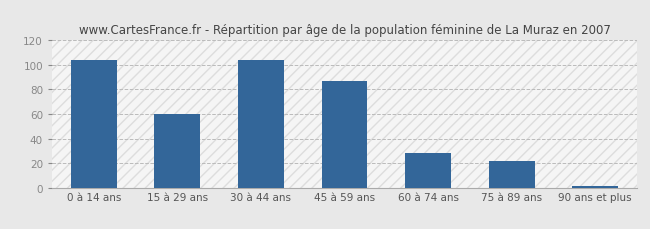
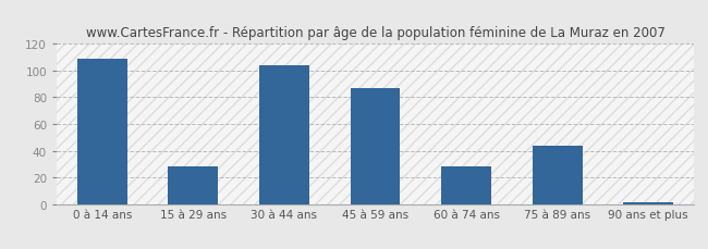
0 à 14 ans: 104 -> 109
15 à 29 ans: 60 -> 28
75 à 89 ans: 22 -> 44
